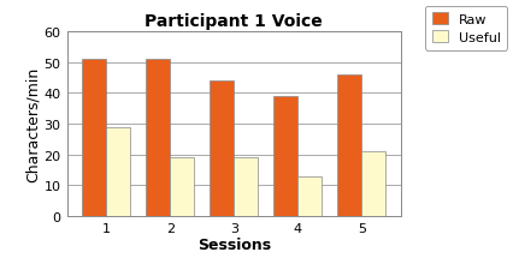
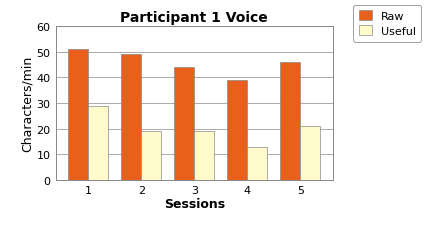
Raw/2: 51 -> 49
